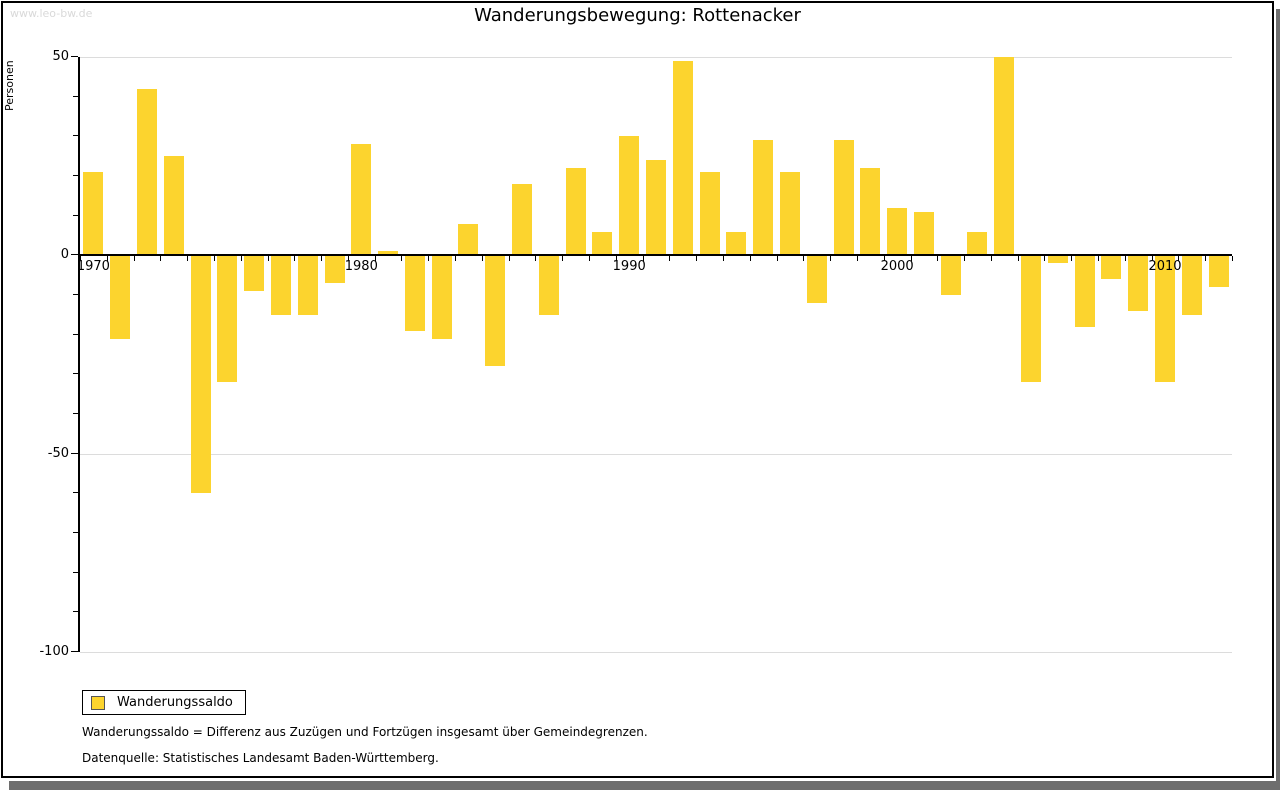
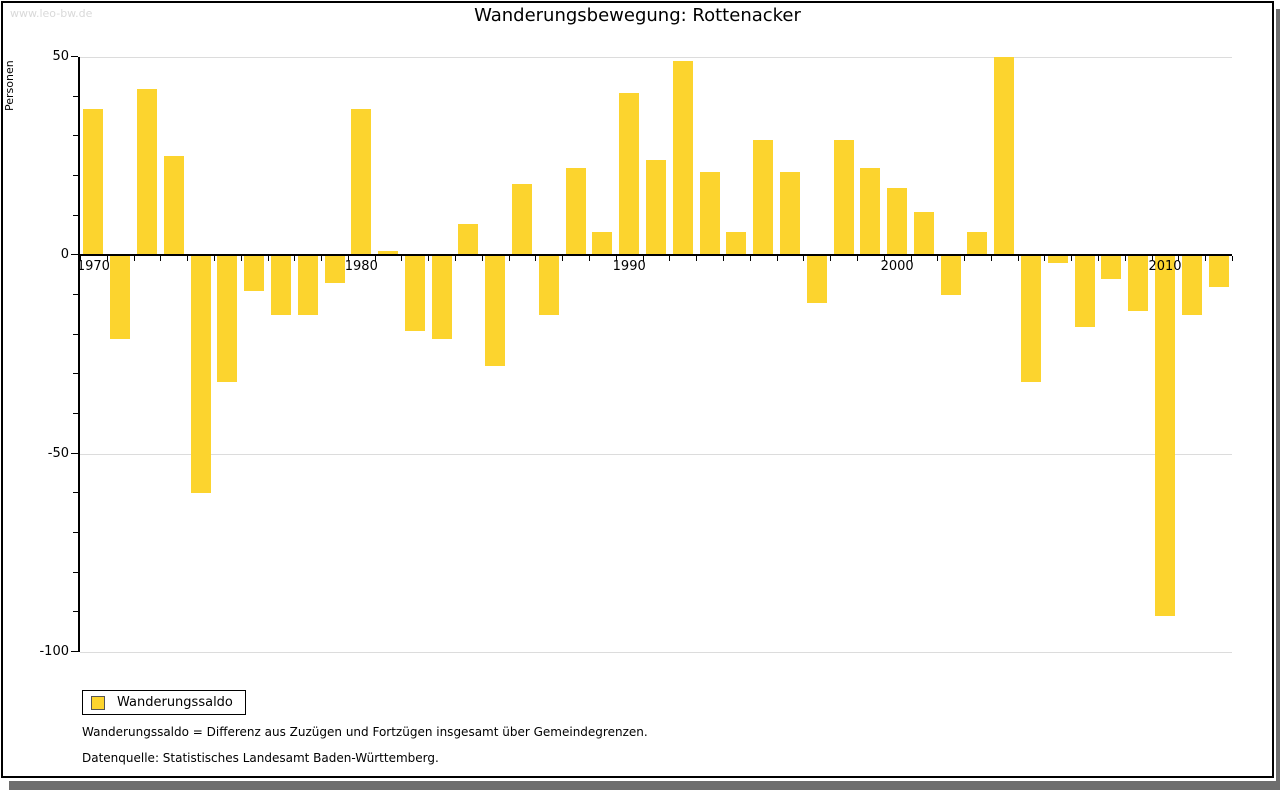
1970: 21 -> 37
1980: 28 -> 37
1990: 30 -> 41
2000: 12 -> 17
2010: -32 -> -91
